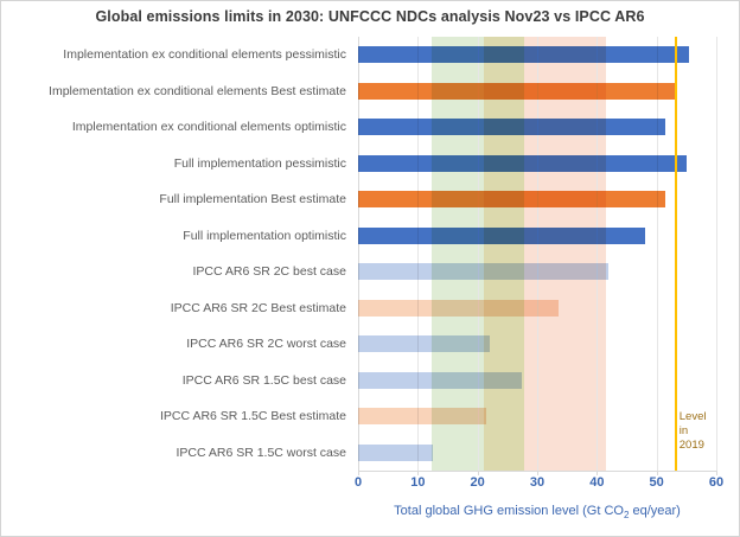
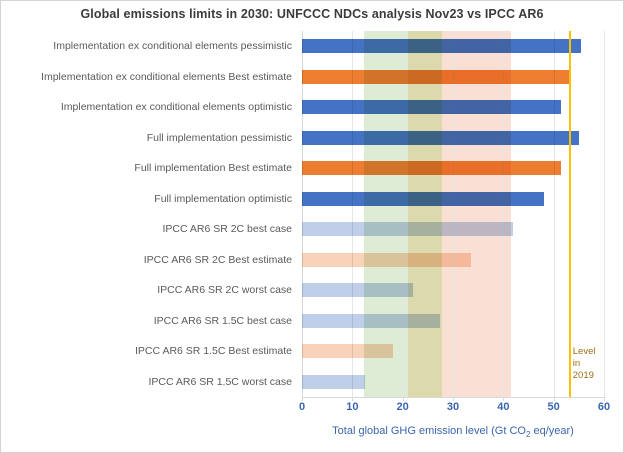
IPCC AR6 SR 1.5C Best estimate: 22 -> 18
